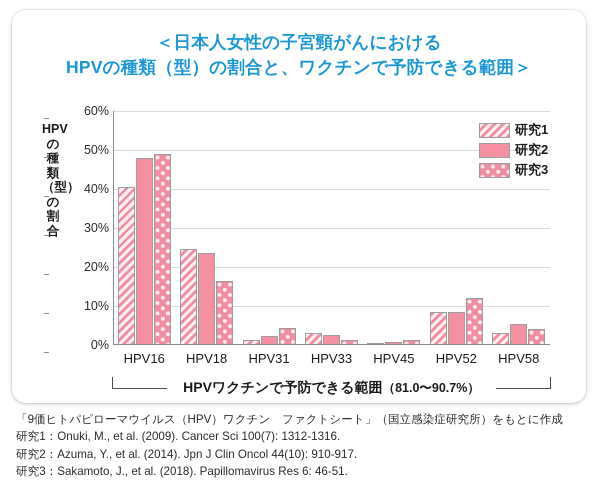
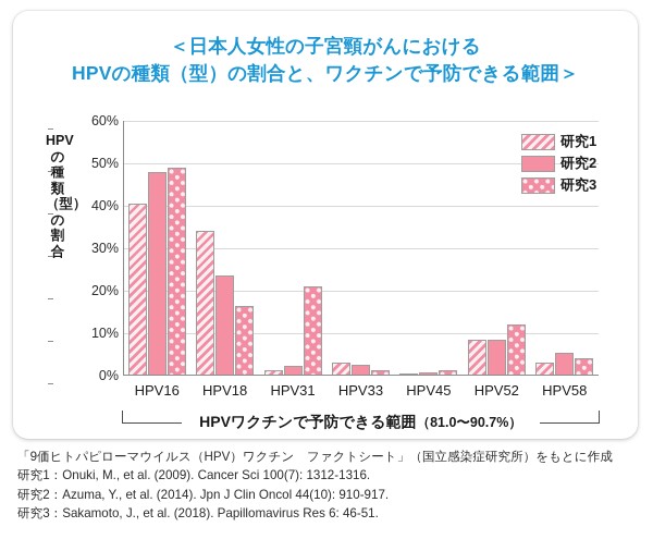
研究1/HPV18: 24% -> 34%
研究3/HPV31: 4% -> 21%
